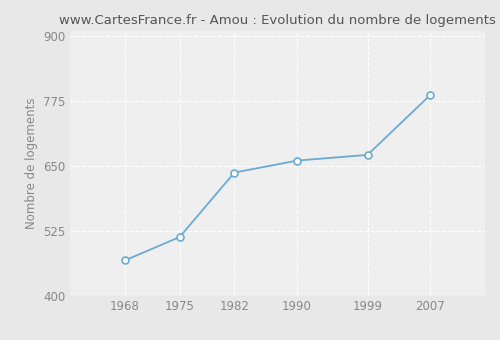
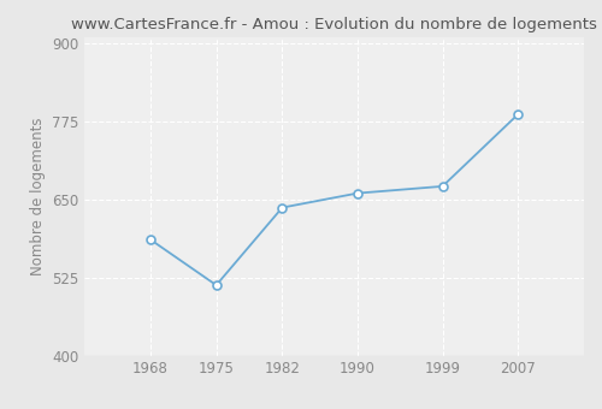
1968: 468 -> 586
